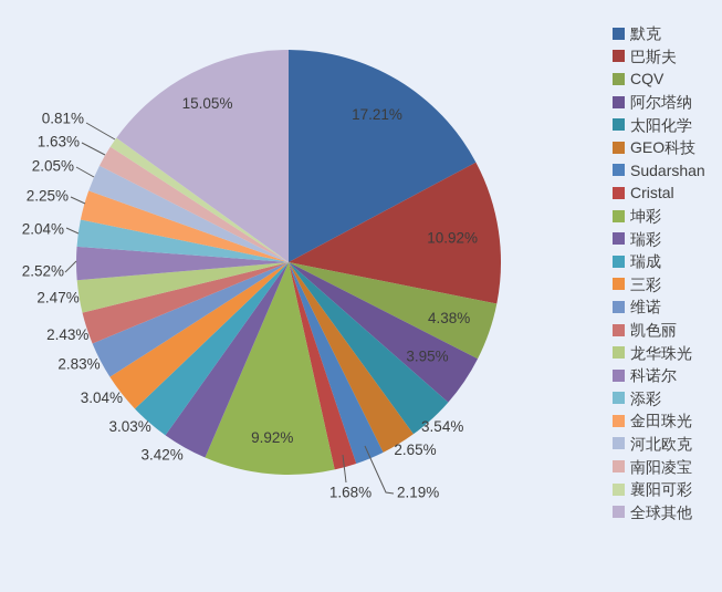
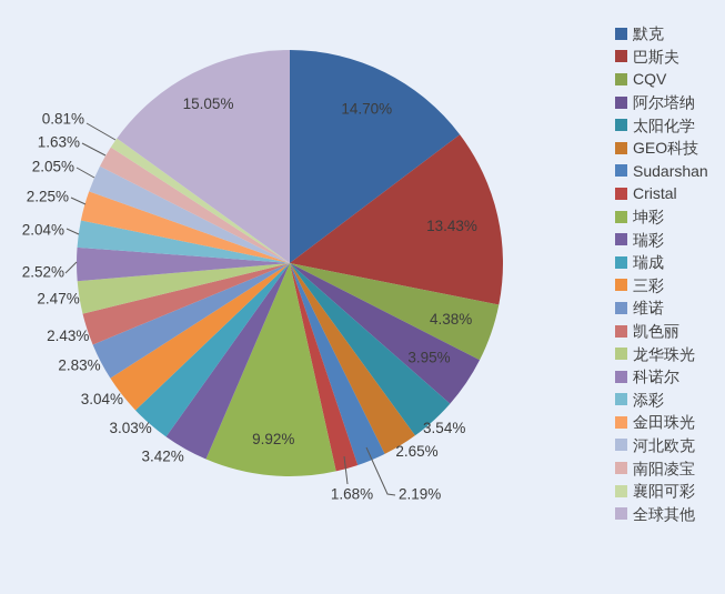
默克: 17.21% -> 14.70%
巴斯夫: 10.92% -> 13.43%
